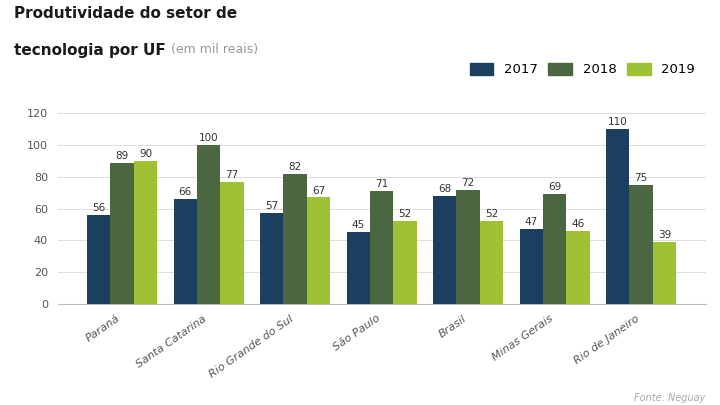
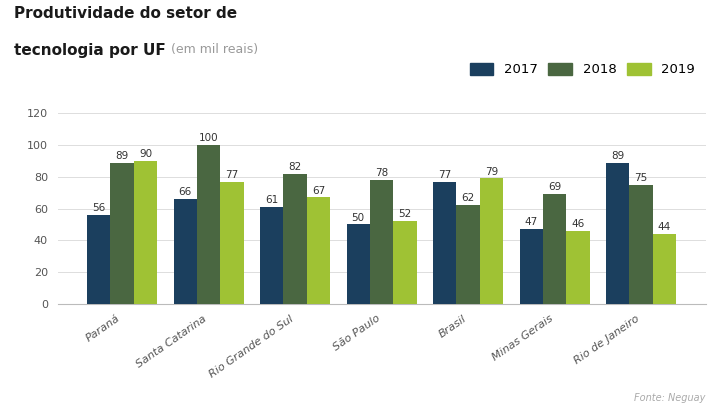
2017/Rio Grande do Sul: 57 -> 61
2017/São Paulo: 45 -> 50
2018/São Paulo: 71 -> 78
2017/Brasil: 68 -> 77
2018/Brasil: 72 -> 62
2019/Brasil: 52 -> 79
2017/Rio de Janeiro: 110 -> 89
2019/Rio de Janeiro: 39 -> 44
